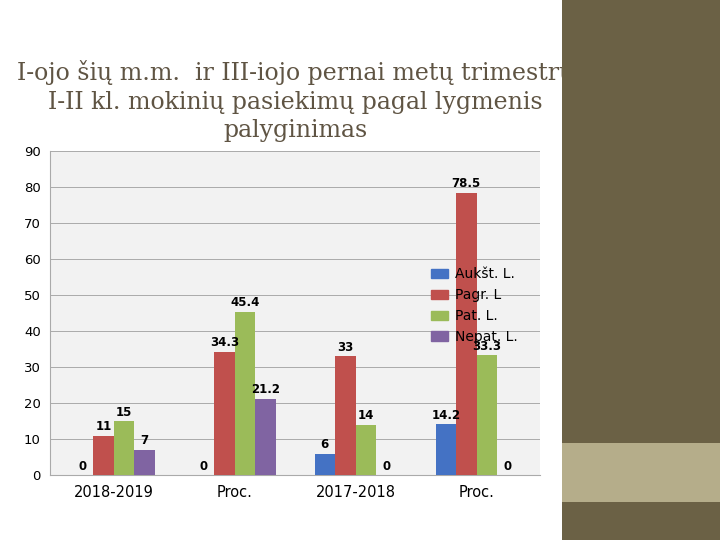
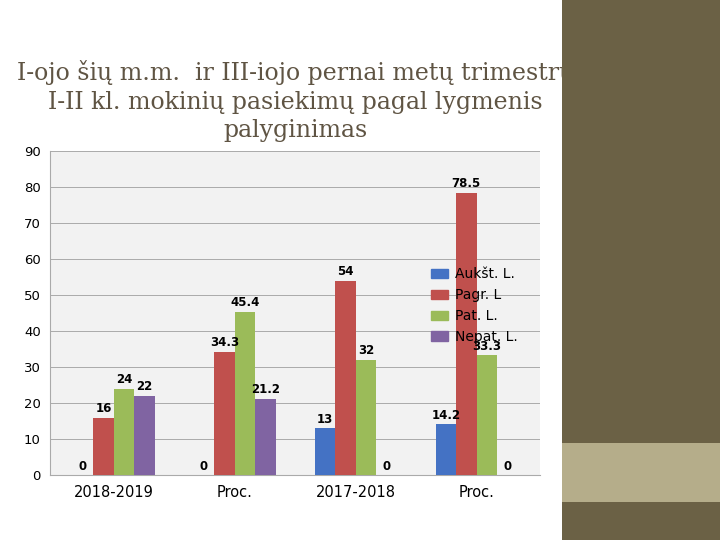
Pagr. L/2018-2019: 11 -> 16
Pat. L./2018-2019: 15 -> 24
Nepat. L./2018-2019: 7 -> 22
Aukšt. L./2017-2018: 6 -> 13
Pagr. L/2017-2018: 33 -> 54
Pat. L./2017-2018: 14 -> 32
